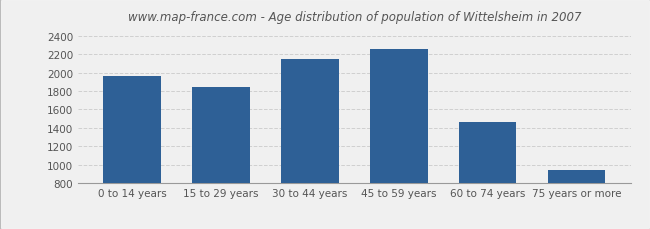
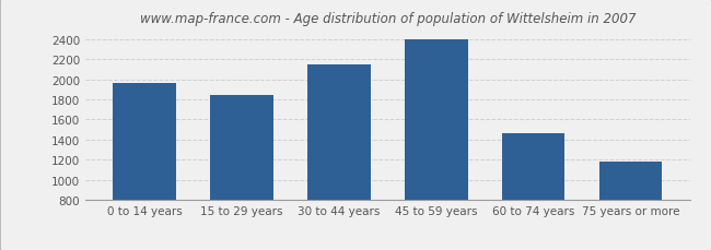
45 to 59 years: 2260 -> 2400
75 years or more: 940 -> 1180
